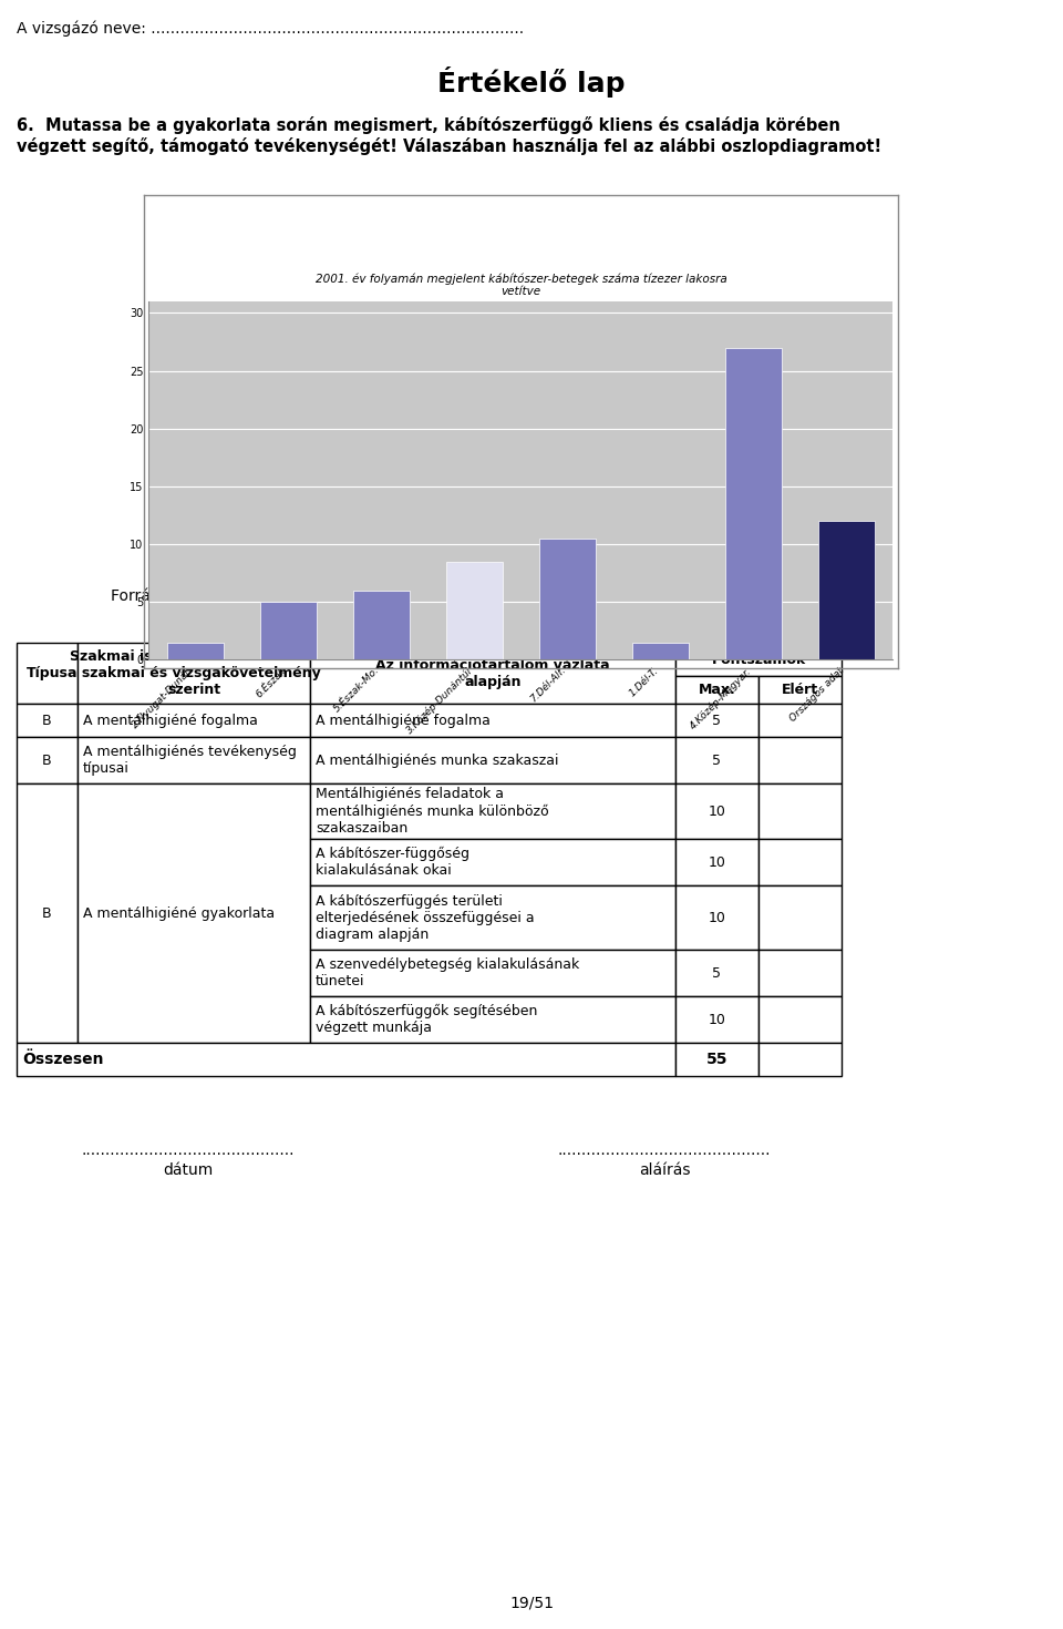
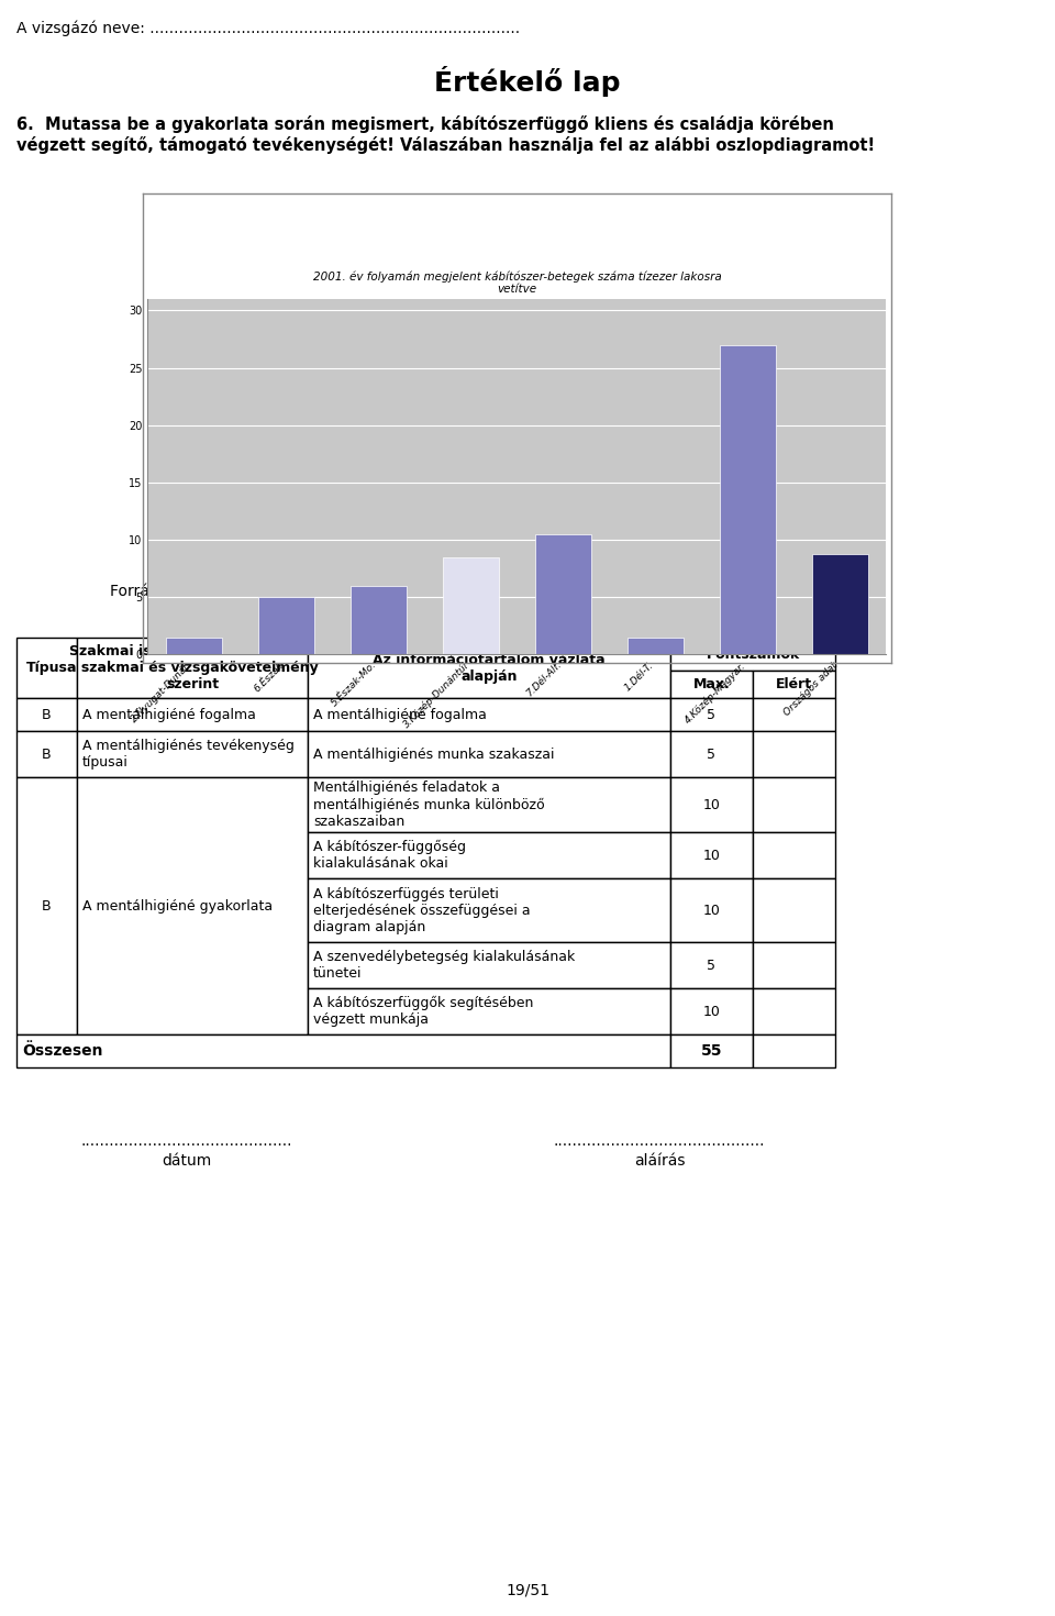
Országos adat: 12.0 -> 8.8
